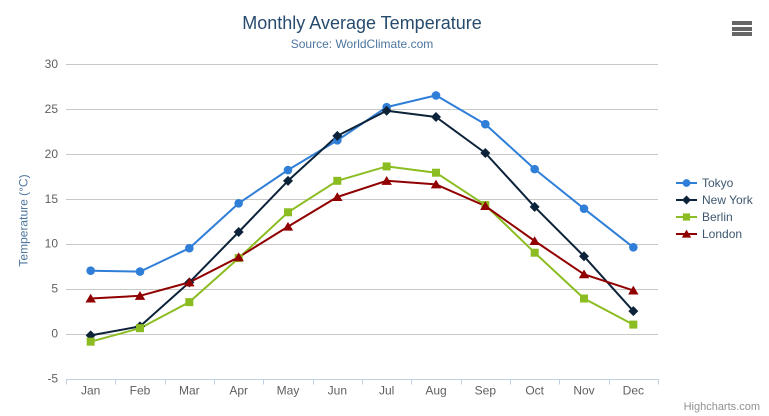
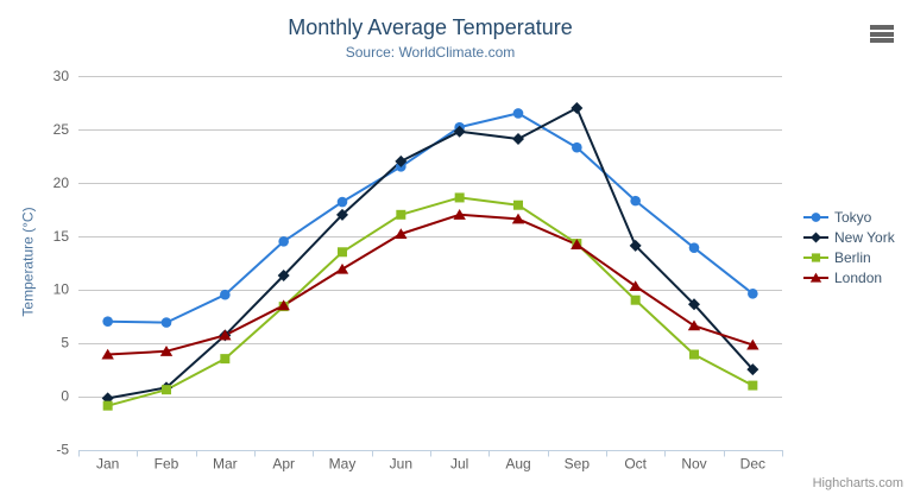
New York/Sep: 20 -> 27
